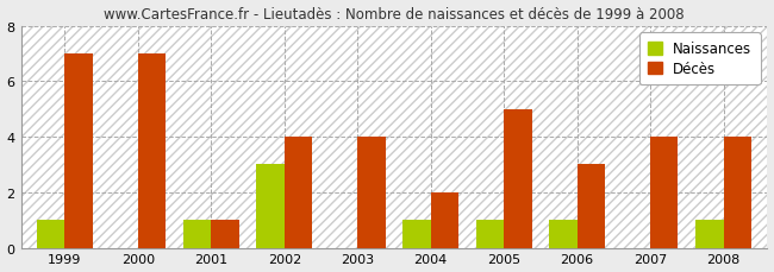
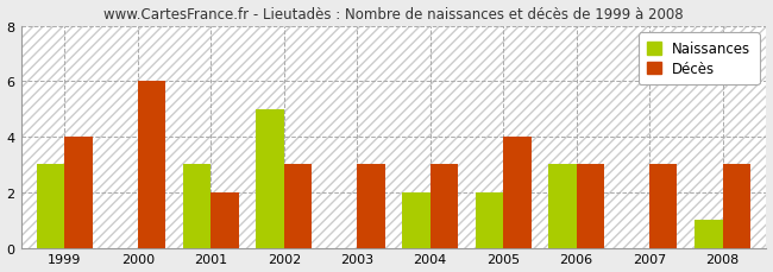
Naissances/1999: 1 -> 3
Décès/1999: 7 -> 4
Décès/2000: 7 -> 6
Naissances/2001: 1 -> 3
Décès/2001: 1 -> 2
Naissances/2002: 3 -> 5
Décès/2002: 4 -> 3
Décès/2003: 4 -> 3
Naissances/2004: 1 -> 2
Décès/2004: 2 -> 3
Naissances/2005: 1 -> 2
Décès/2005: 5 -> 4
Naissances/2006: 1 -> 3
Décès/2007: 4 -> 3
Décès/2008: 4 -> 3
